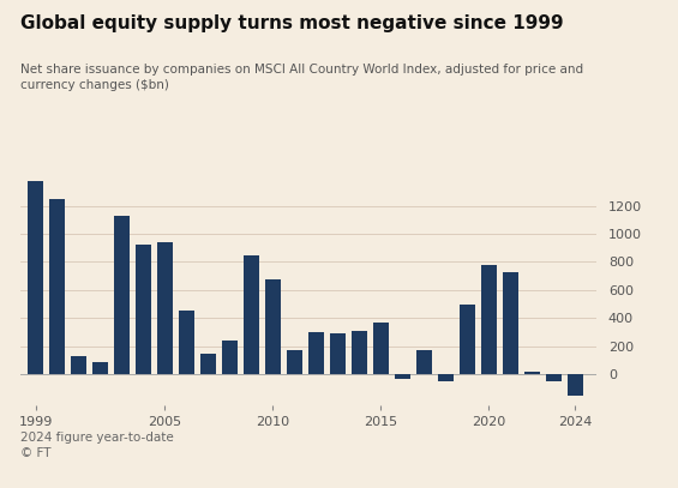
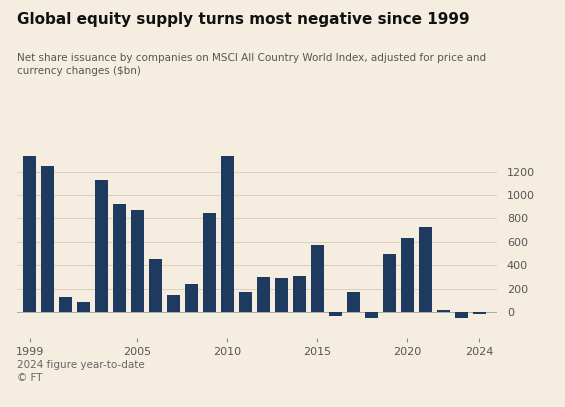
1999: 1380 -> 1330
2005: 940 -> 870
2010: 680 -> 1330
2015: 370 -> 570
2020: 780 -> 630
2024: -150 -> -20
